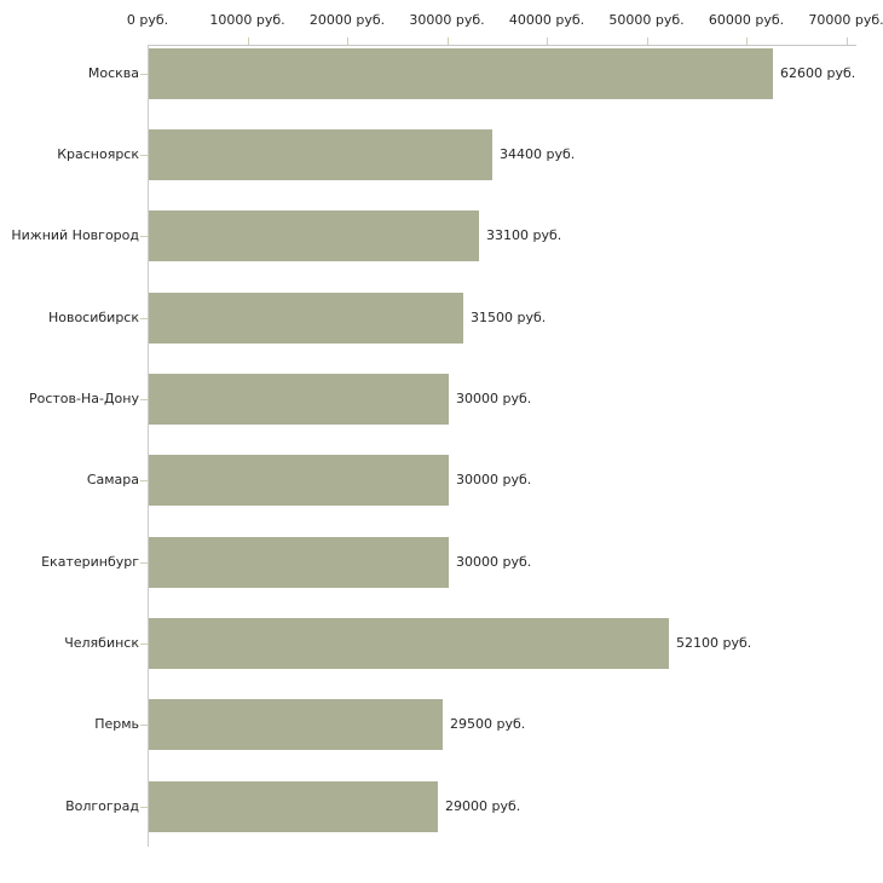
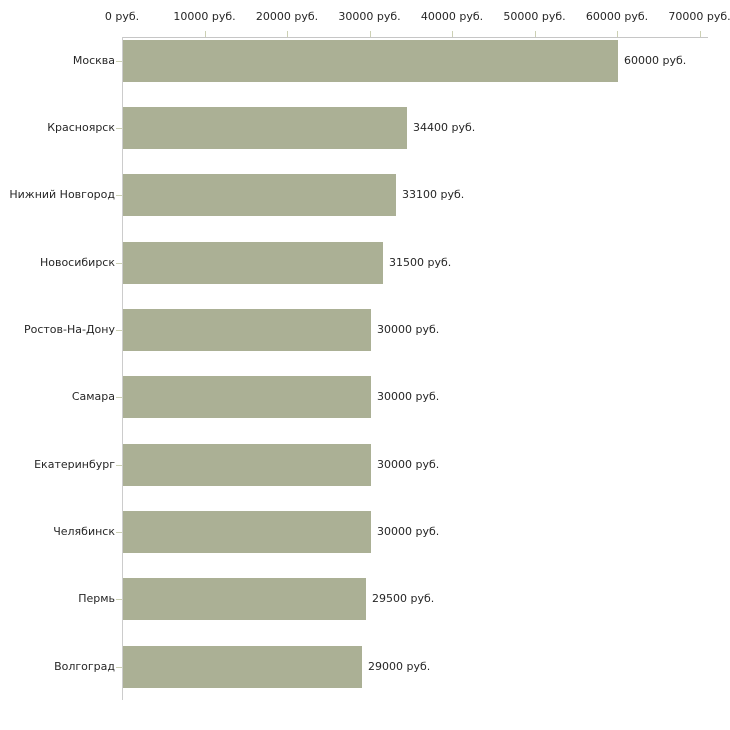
Москва: 62600 -> 60000
Челябинск: 52100 -> 30000
